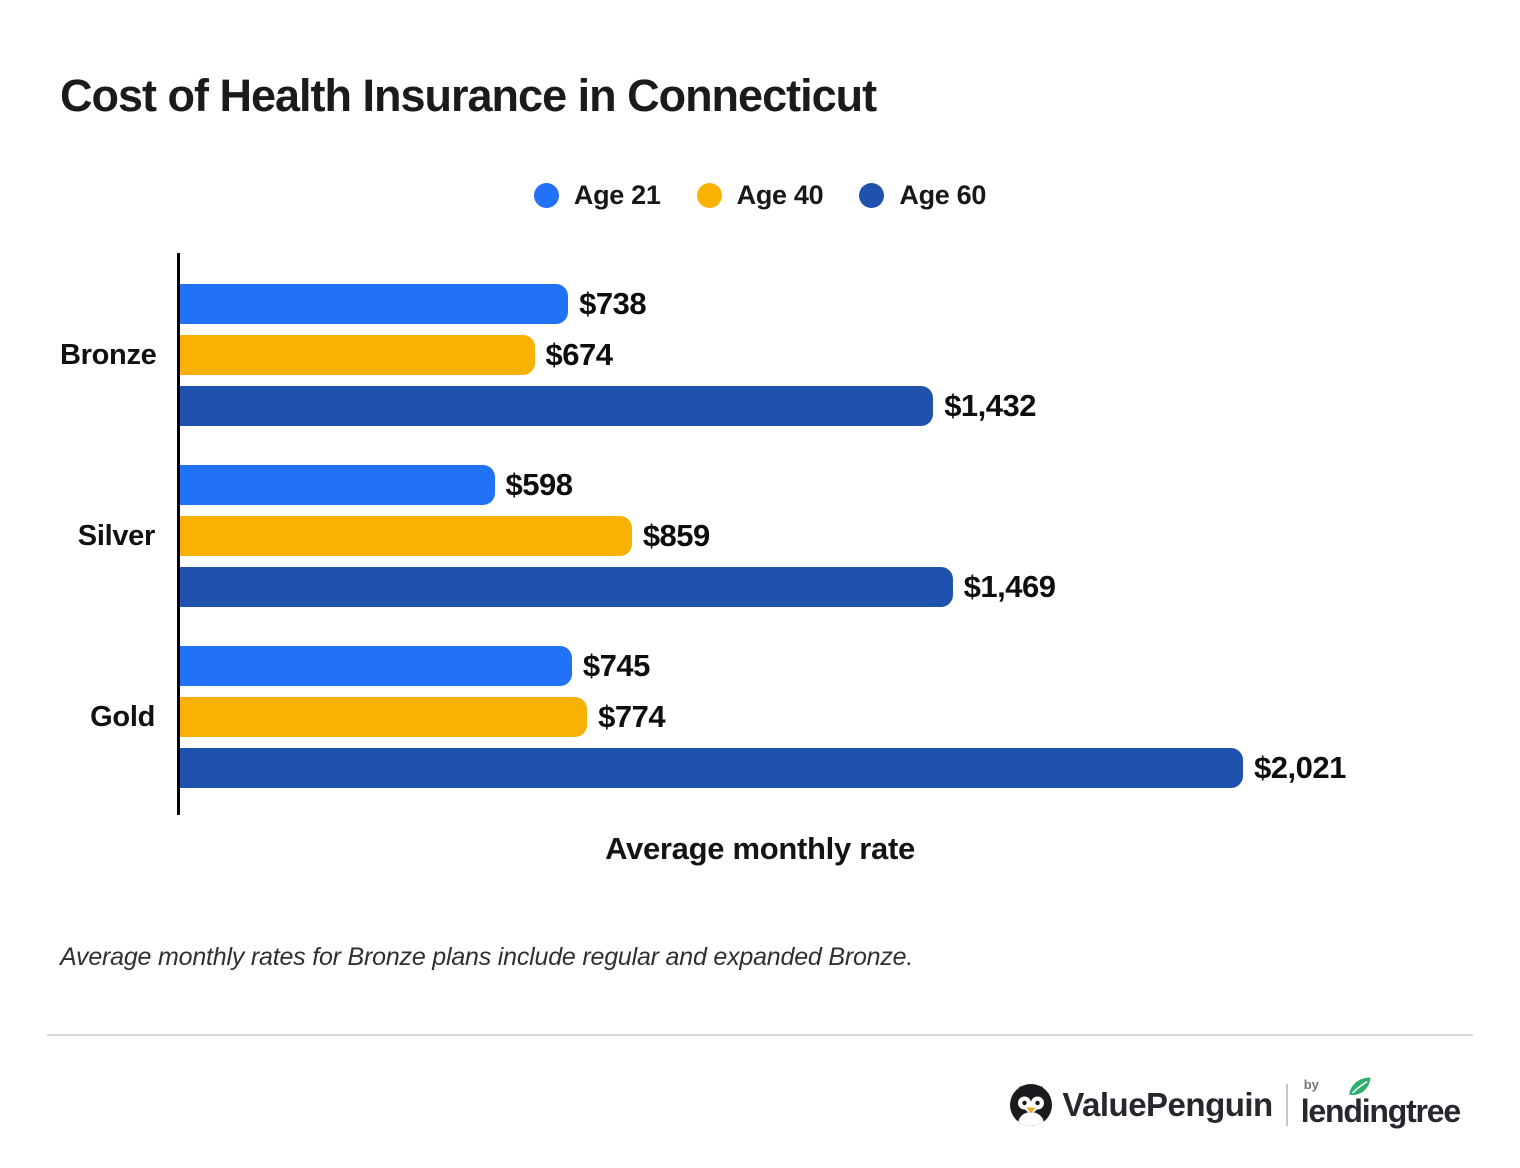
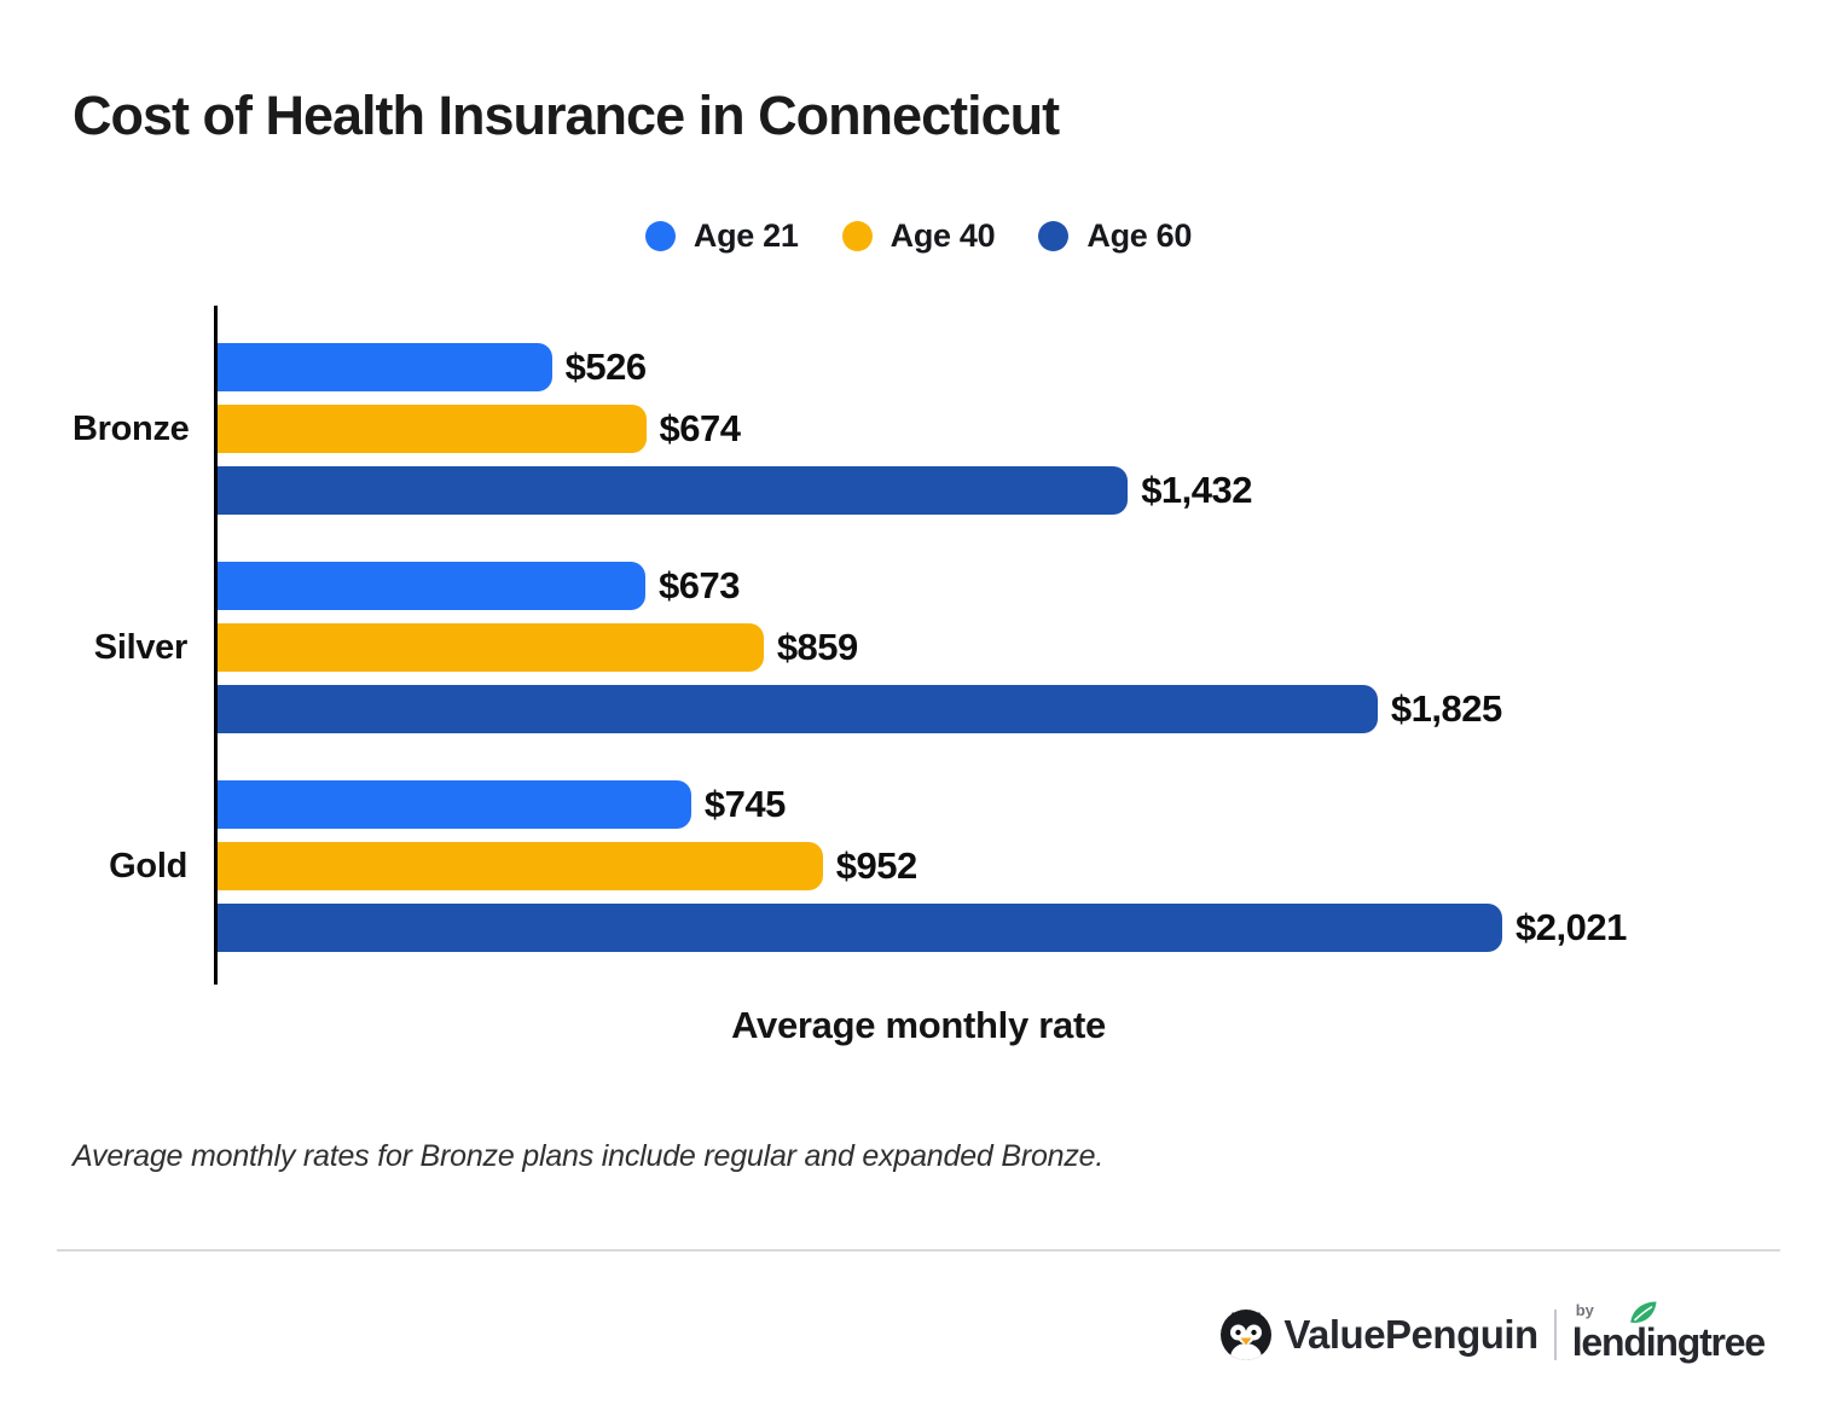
Age 21/Bronze: $738 -> $526
Age 21/Silver: $598 -> $673
Age 60/Silver: $1,469 -> $1,825
Age 40/Gold: $774 -> $952
